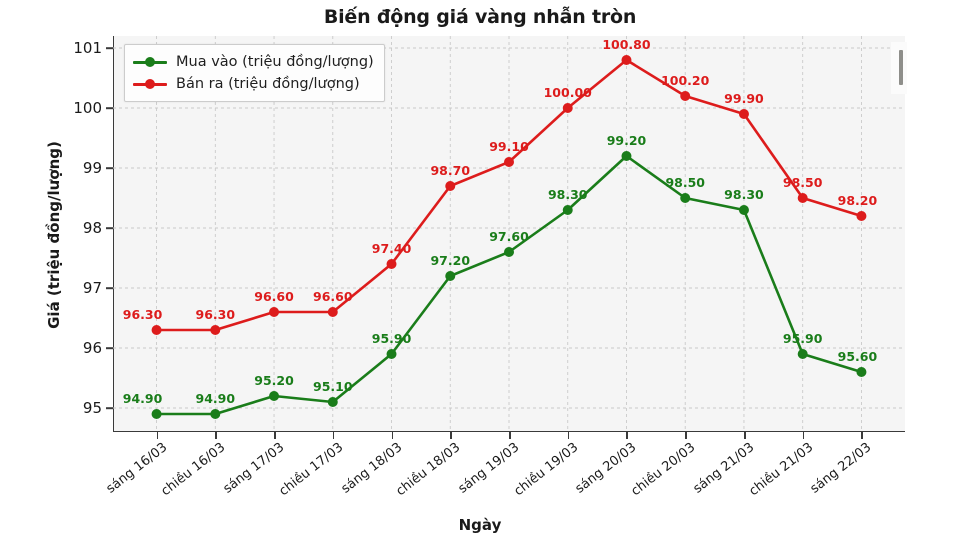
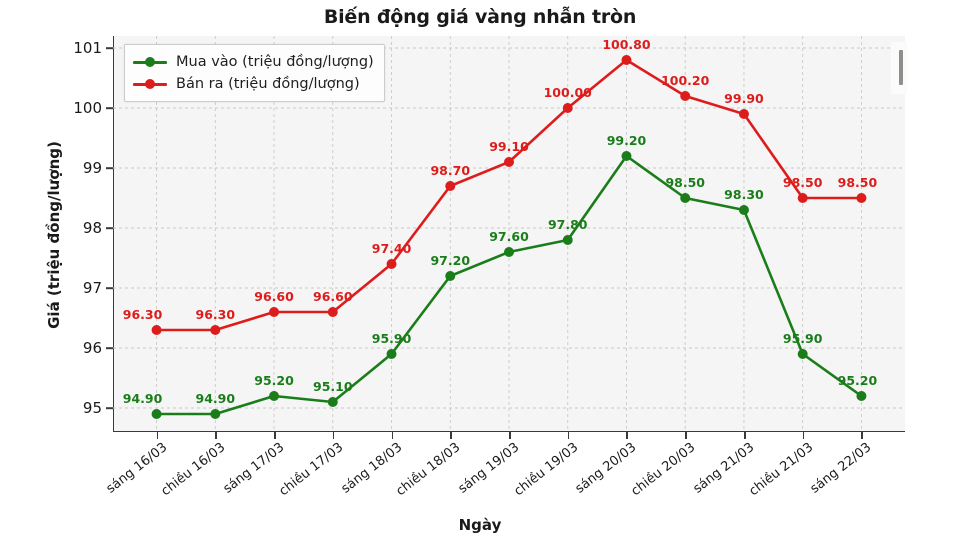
Mua vào (triệu đồng/lượng)/chiều 19/03: 98.30 -> 97.80
Mua vào (triệu đồng/lượng)/sáng 22/03: 95.60 -> 95.20
Bán ra (triệu đồng/lượng)/sáng 22/03: 98.20 -> 98.50
